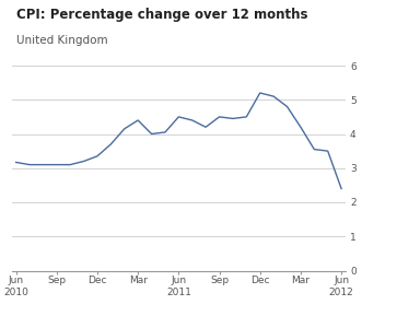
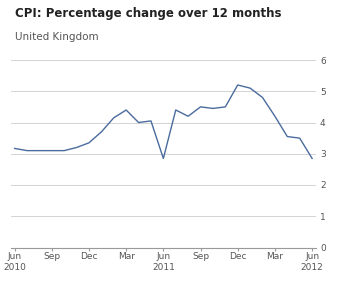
Jun 2011: 4.50 -> 2.85
Jun 2012: 2.40 -> 2.85
